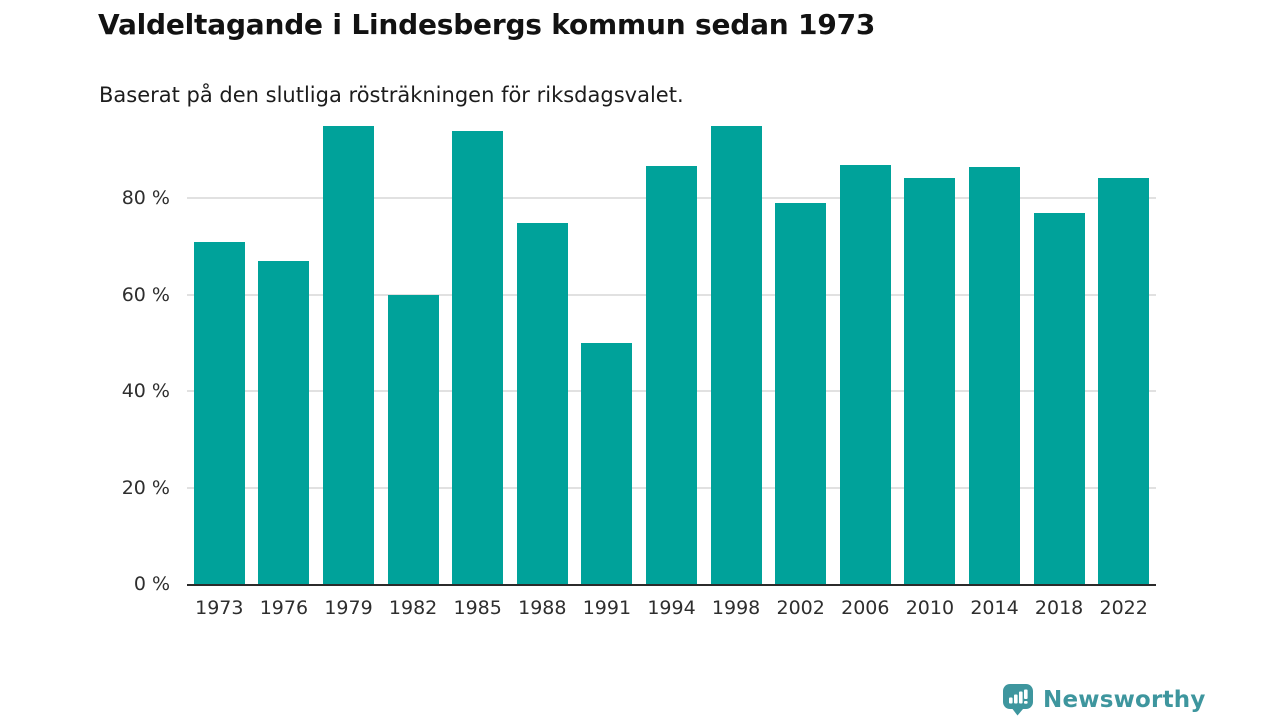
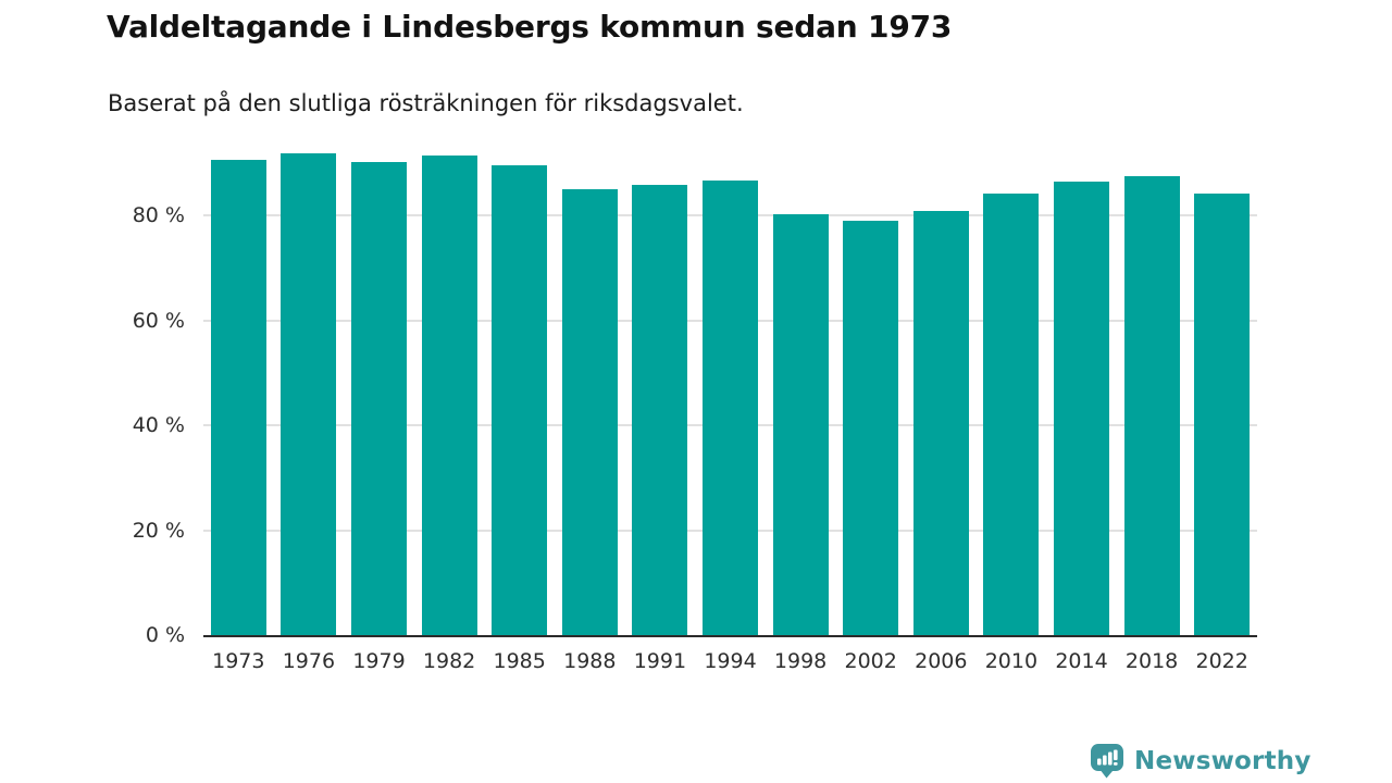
1973: 71% -> 91%
1976: 67% -> 92%
1979: 95% -> 90%
1982: 60% -> 91%
1985: 94% -> 90%
1988: 75% -> 85%
1991: 50% -> 86%
1998: 95% -> 80%
2006: 87% -> 81%
2018: 77% -> 88%
